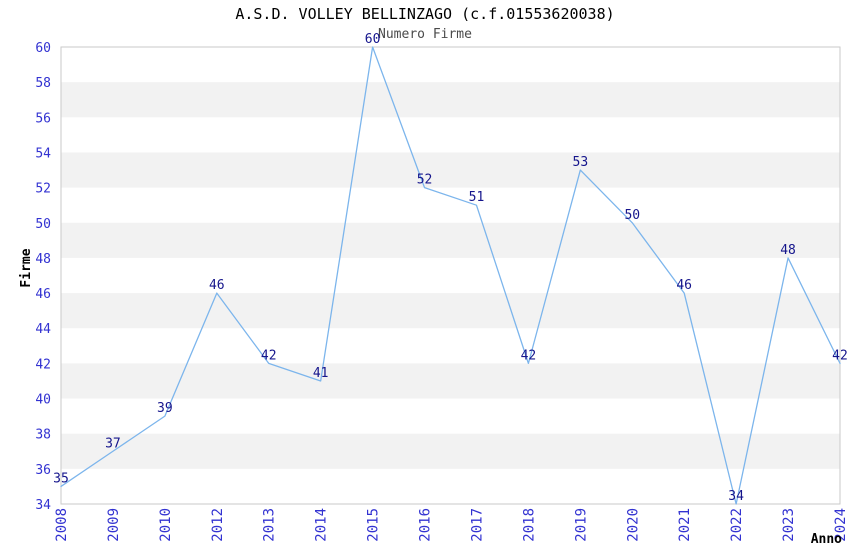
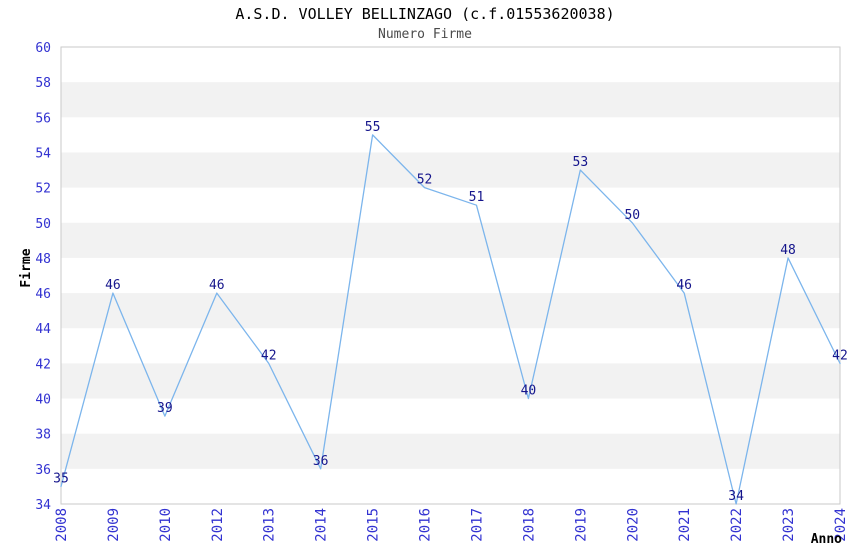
2009: 37 -> 46
2014: 41 -> 36
2015: 60 -> 55
2018: 42 -> 40
